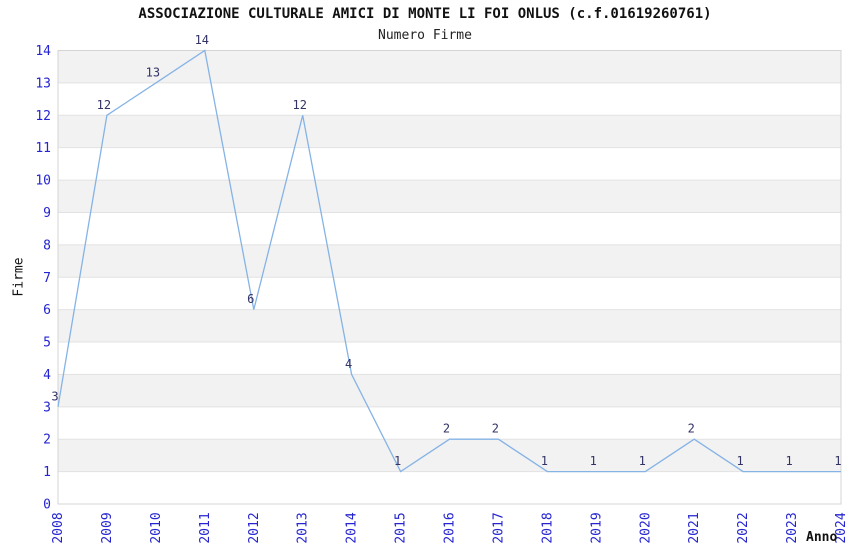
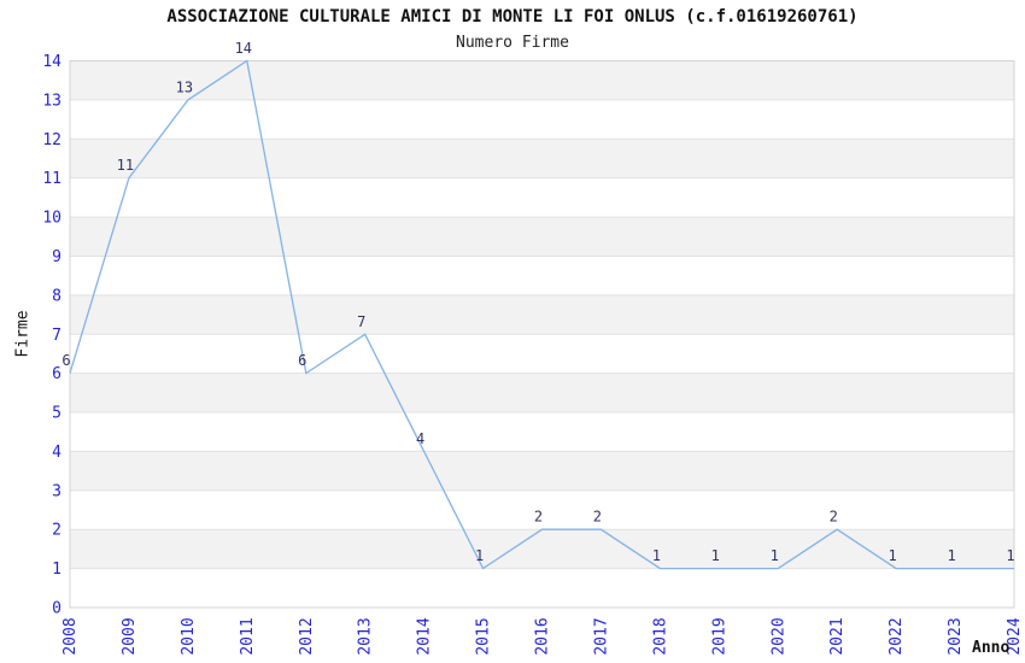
2008: 3 -> 6
2009: 12 -> 11
2013: 12 -> 7
